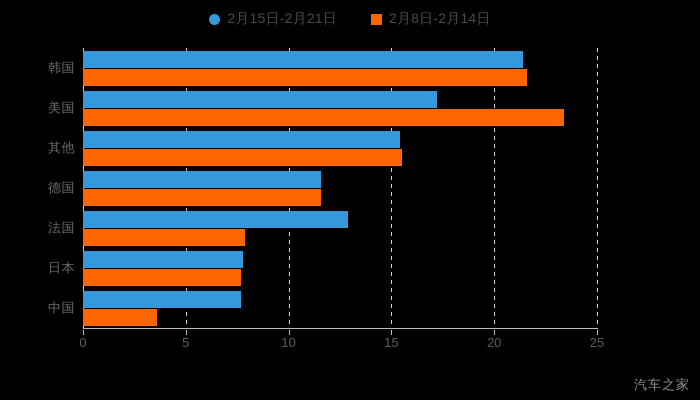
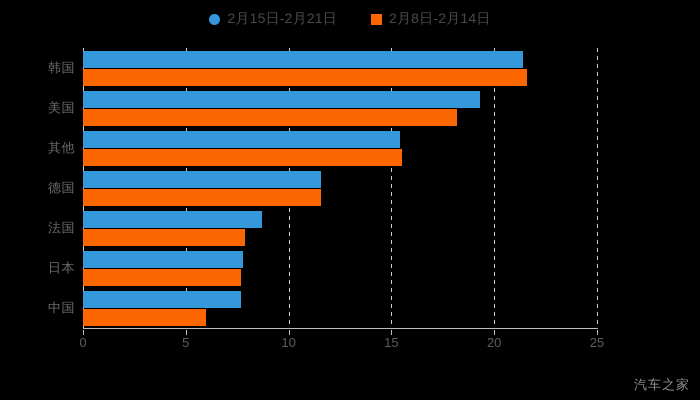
2月15日-2月21日/美国: 17.2 -> 19.3
2月8日-2月14日/美国: 23.4 -> 18.2
2月15日-2月21日/法国: 12.9 -> 8.7
2月8日-2月14日/中国: 3.6 -> 6.0
